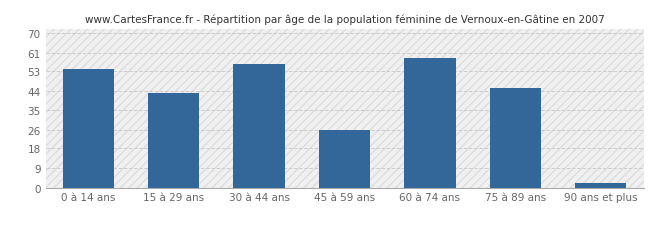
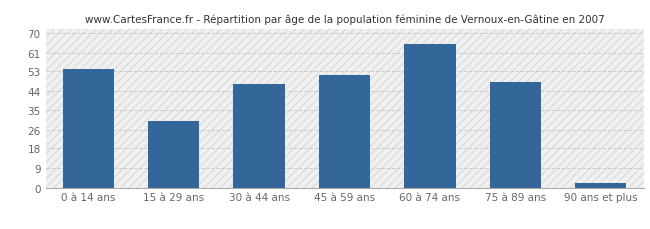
15 à 29 ans: 43 -> 30
30 à 44 ans: 56 -> 47
45 à 59 ans: 26 -> 51
60 à 74 ans: 59 -> 65
75 à 89 ans: 45 -> 48
